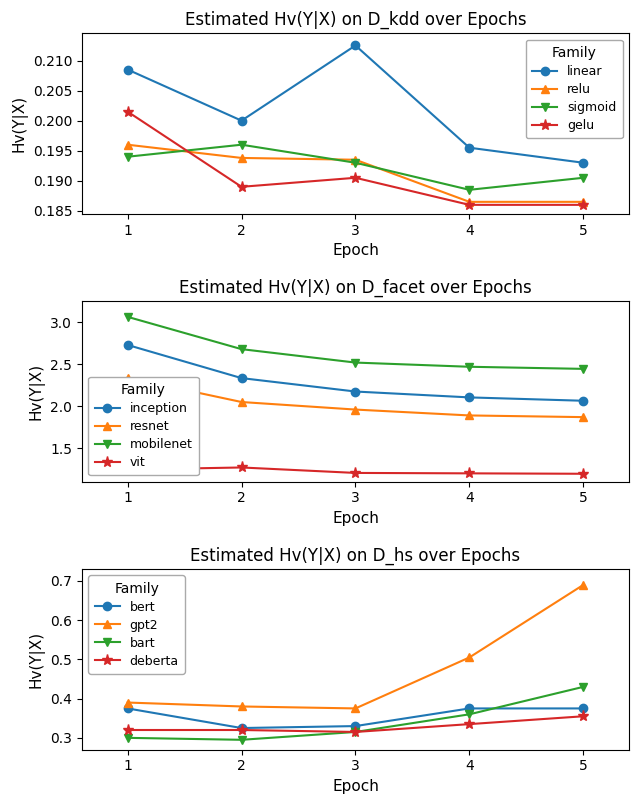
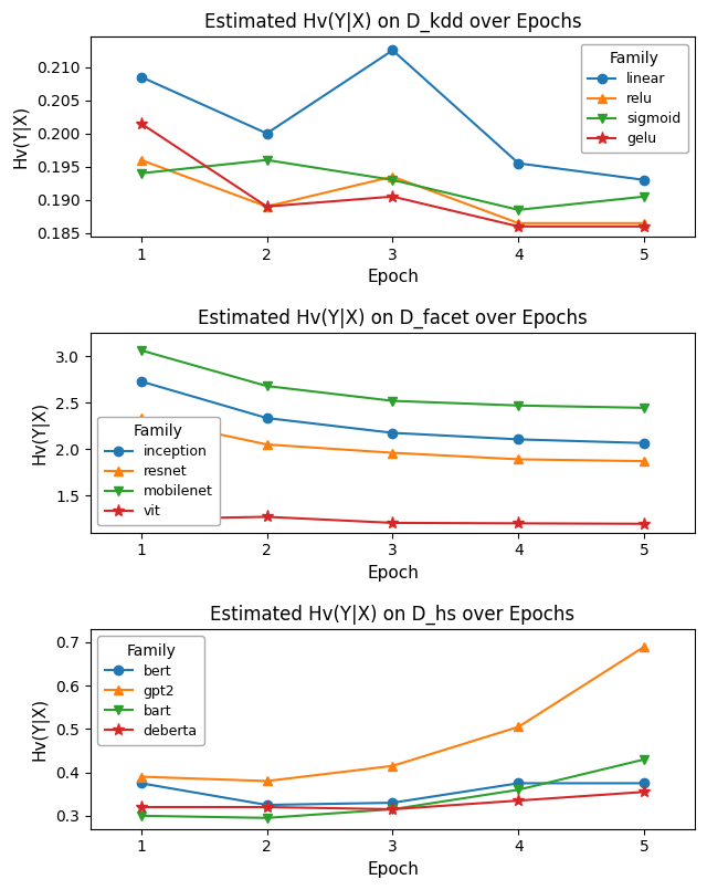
Estimated Hv(Y|X) on D_kdd over Epochs/relu/2: 0.1938 -> 0.1890
Estimated Hv(Y|X) on D_hs over Epochs/gpt2/3: 0.375 -> 0.415
